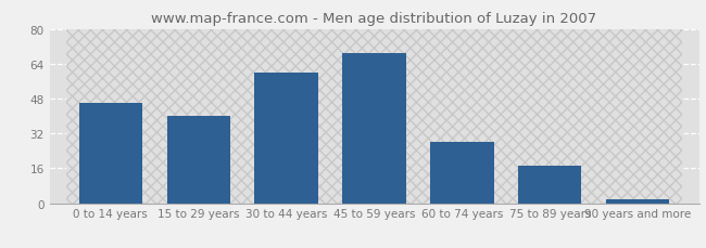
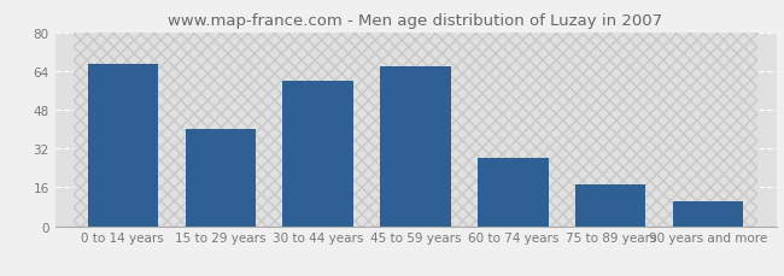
0 to 14 years: 46 -> 67
45 to 59 years: 69 -> 66
90 years and more: 2 -> 10
